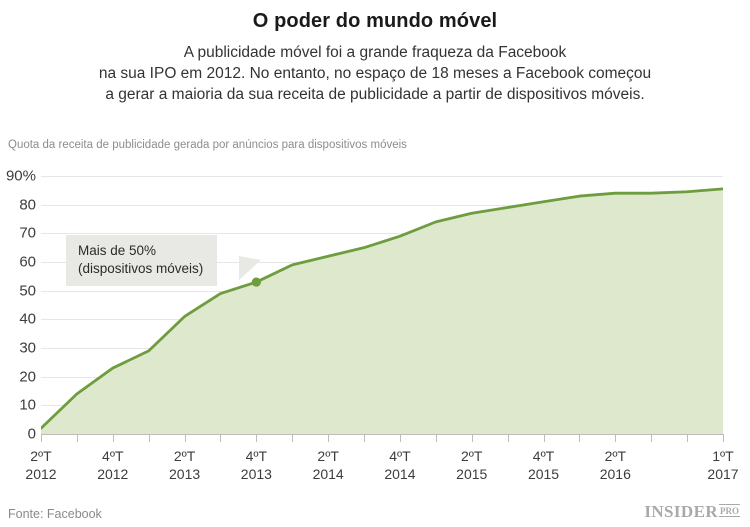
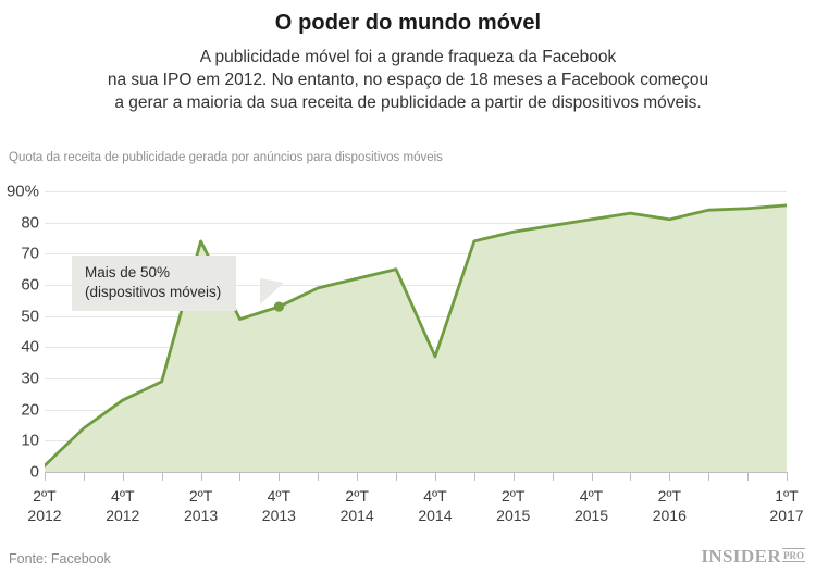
2ºT 2013: 41% -> 74%
4ºT 2014: 69% -> 37%
2ºT 2016: 84% -> 81%
